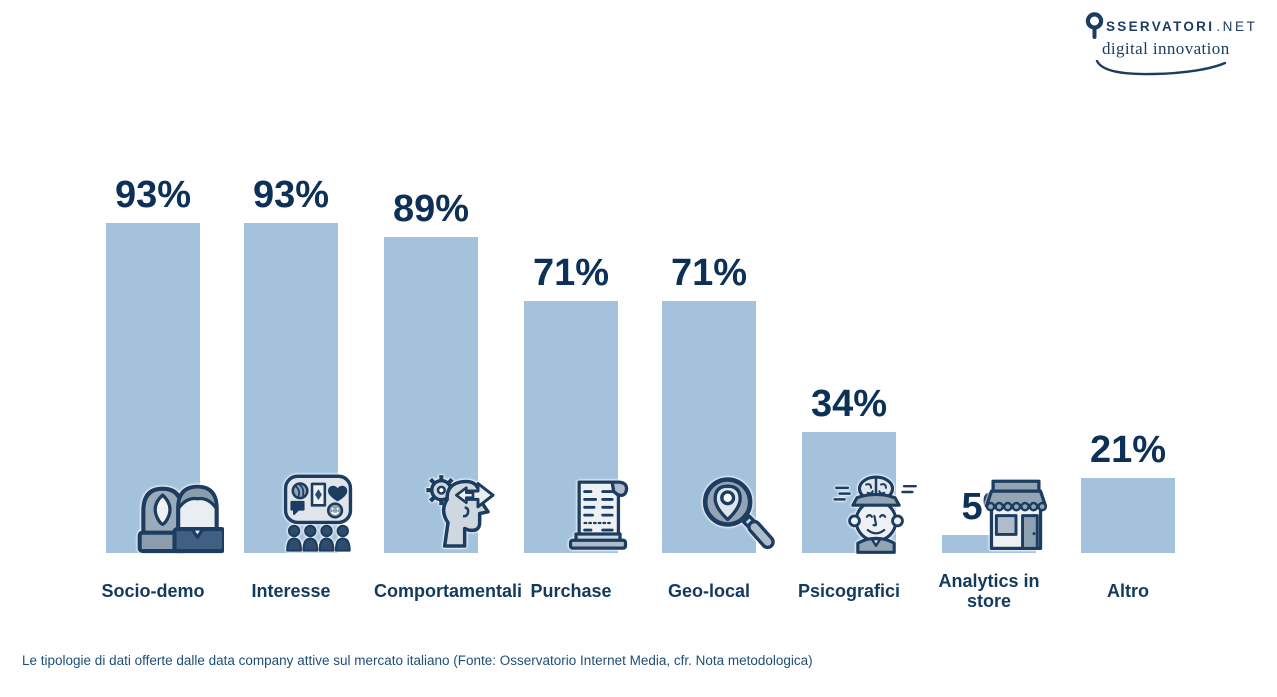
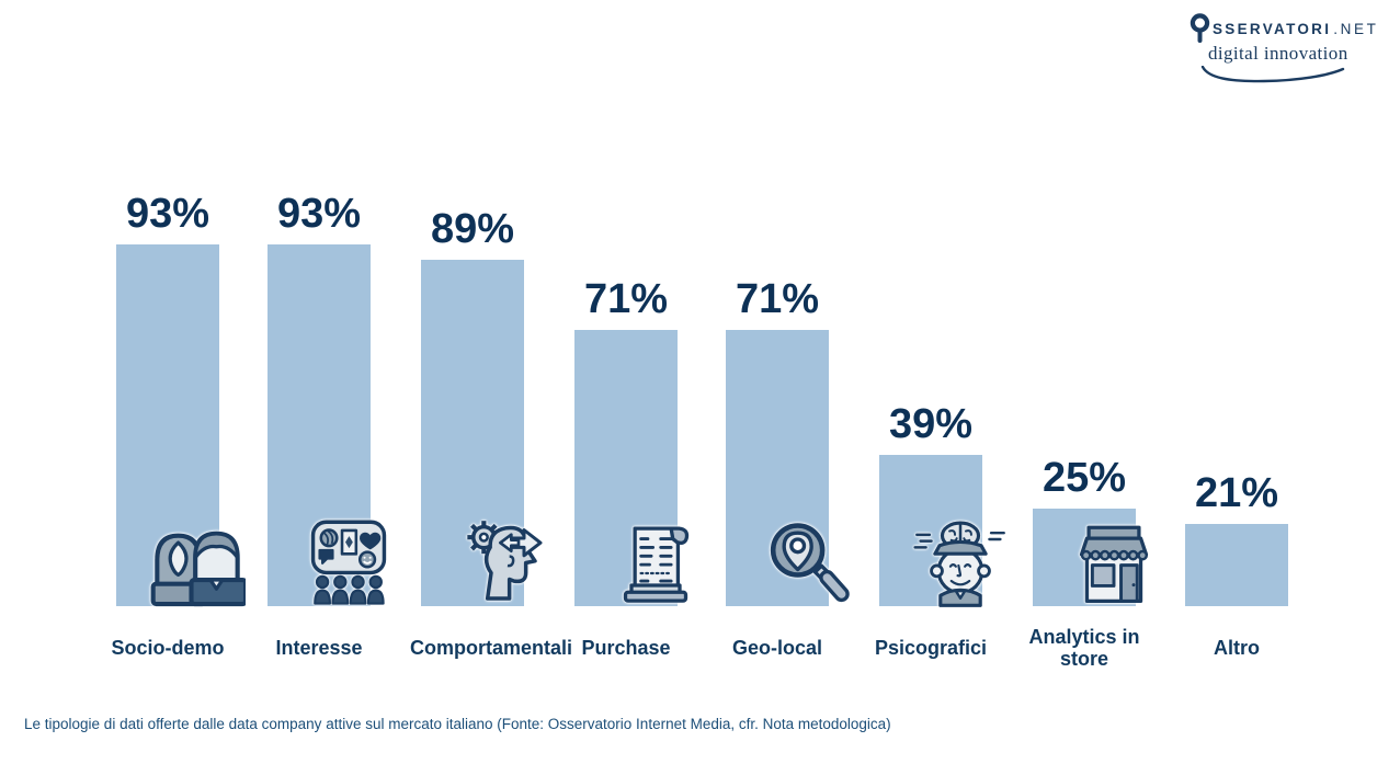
Psicografici: 34% -> 39%
Analytics in store: 5% -> 25%
